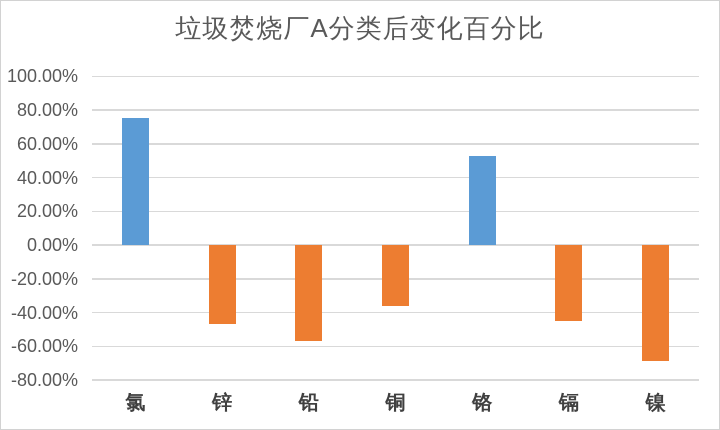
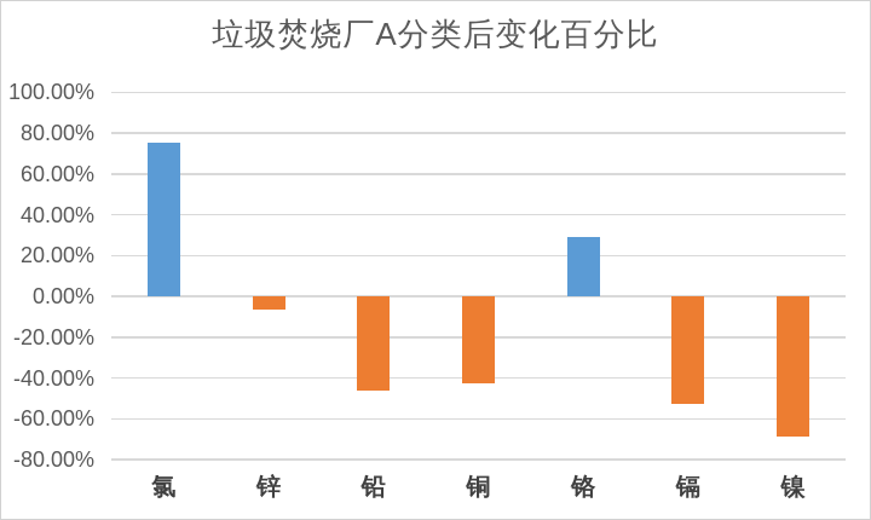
锌: -47% -> -6%
铅: -57% -> -46%
铜: -36% -> -42%
铬: 53% -> 29%
镉: -45% -> -52%
